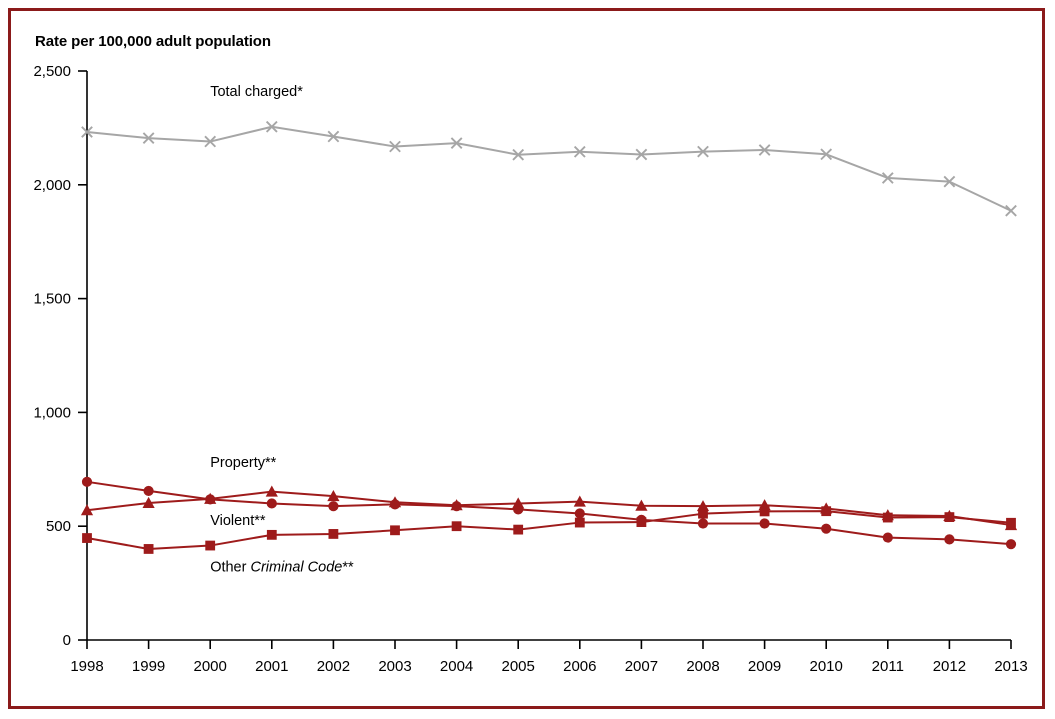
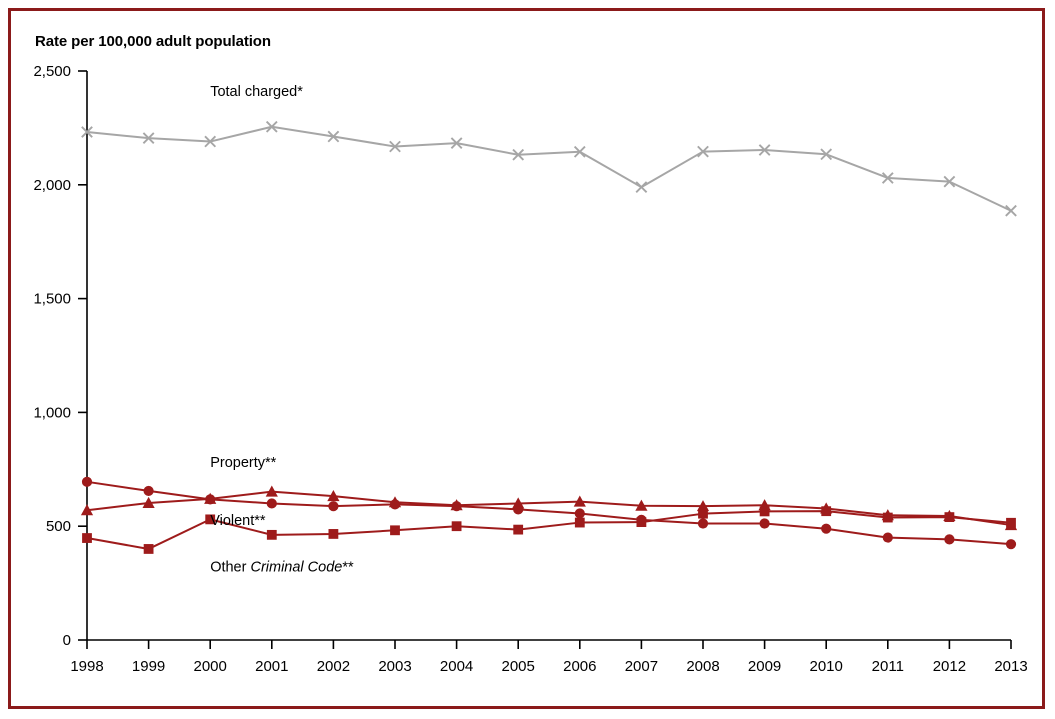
Other Criminal Code**/2000: 420 -> 530
Total charged*/2007: 2130 -> 1990
